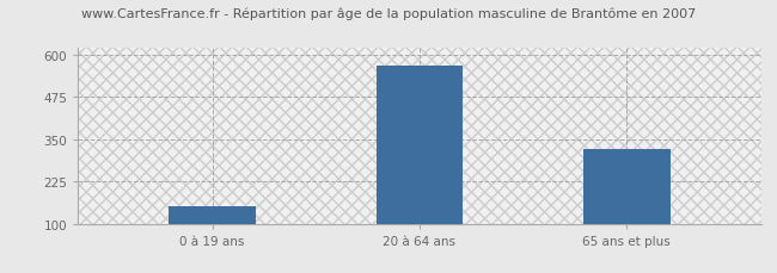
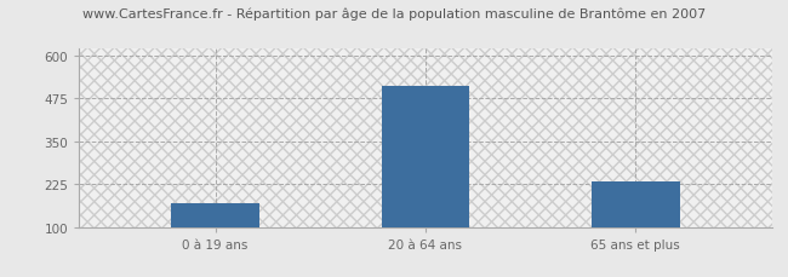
0 à 19 ans: 150 -> 170
20 à 64 ans: 570 -> 513
65 ans et plus: 320 -> 233
